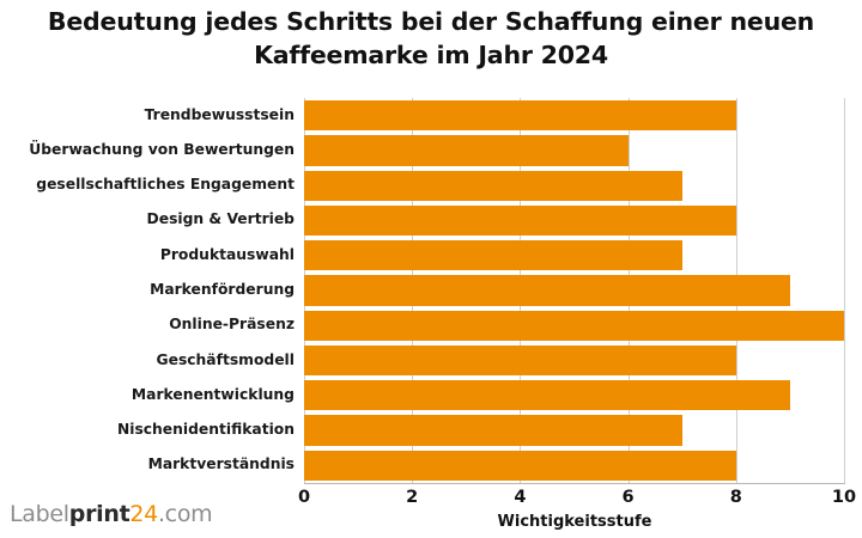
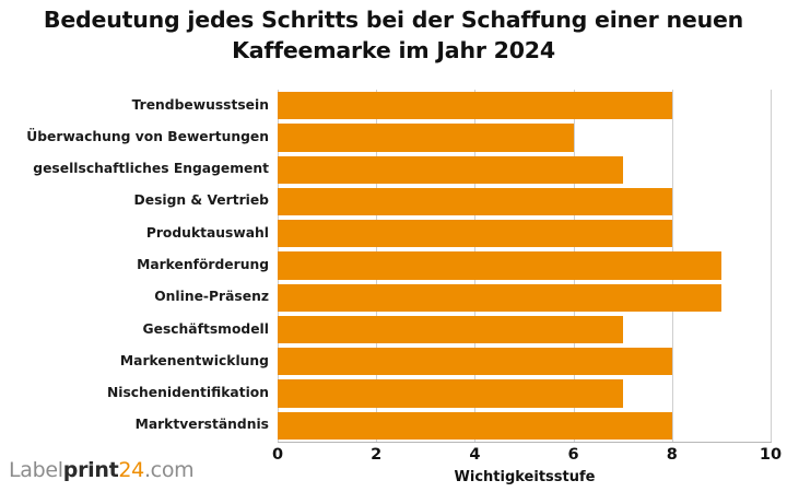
Produktauswahl: 7 -> 8
Online-Präsenz: 10 -> 9
Geschäftsmodell: 8 -> 7
Markenentwicklung: 9 -> 8
